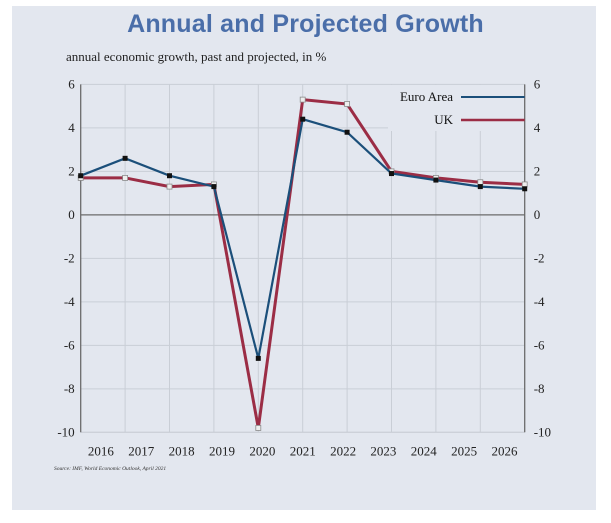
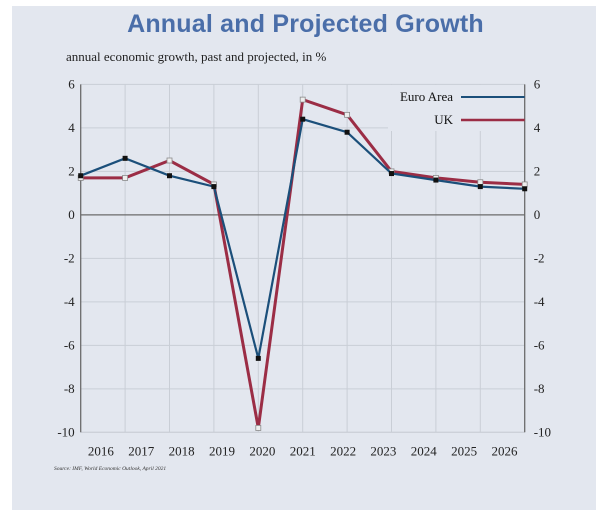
UK/2018: 1.3 -> 2.5
UK/2022: 5.1 -> 4.6
